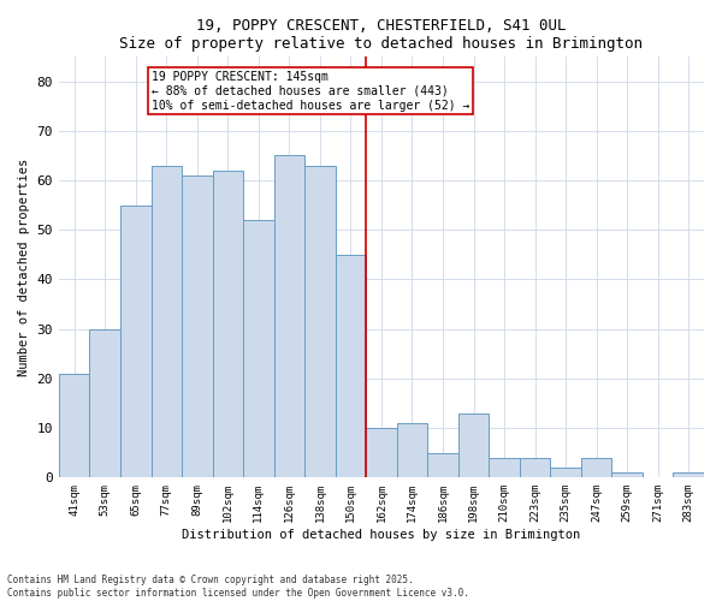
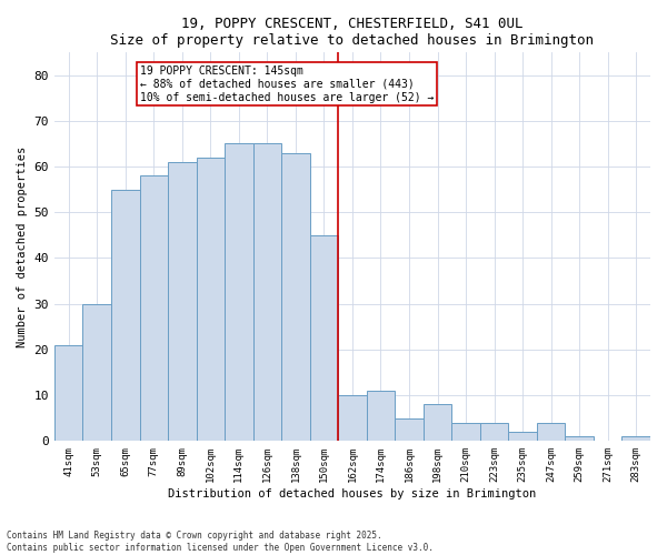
77sqm: 63 -> 58
114sqm: 52 -> 65
198sqm: 13 -> 8
